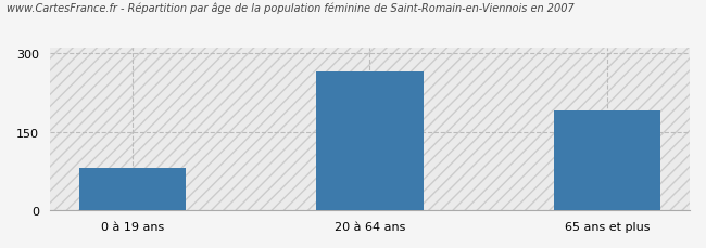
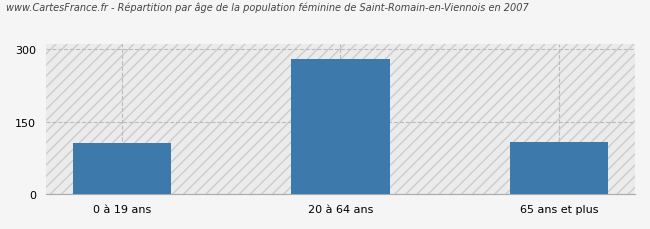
0 à 19 ans: 80 -> 105
20 à 64 ans: 265 -> 278
65 ans et plus: 190 -> 107
